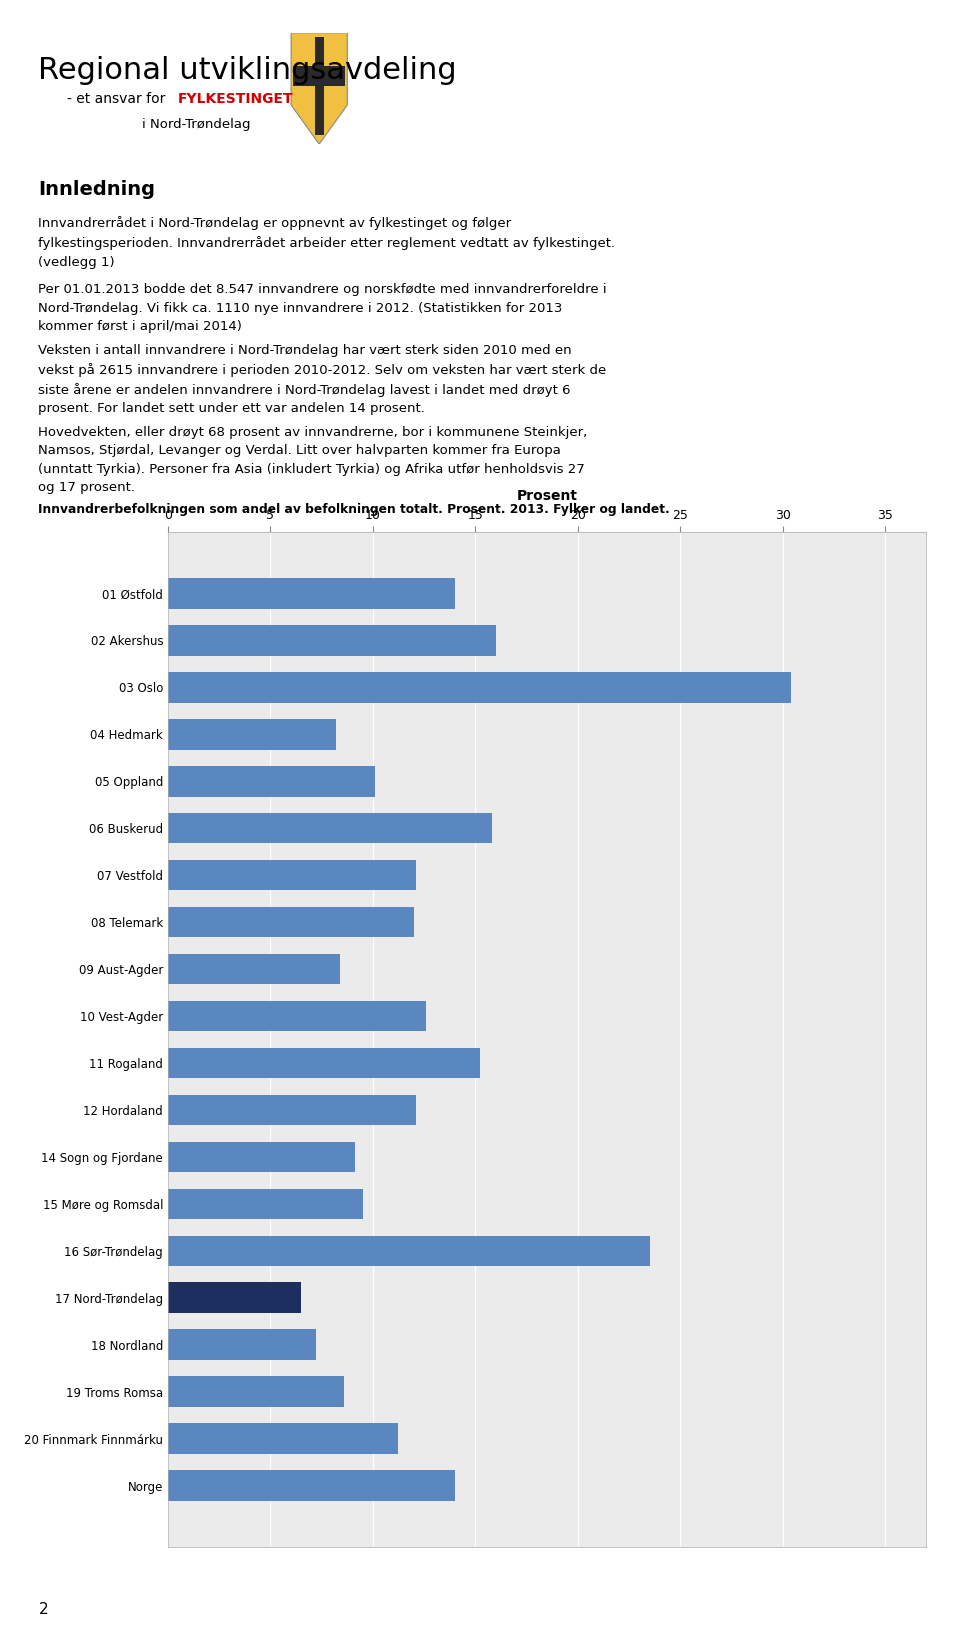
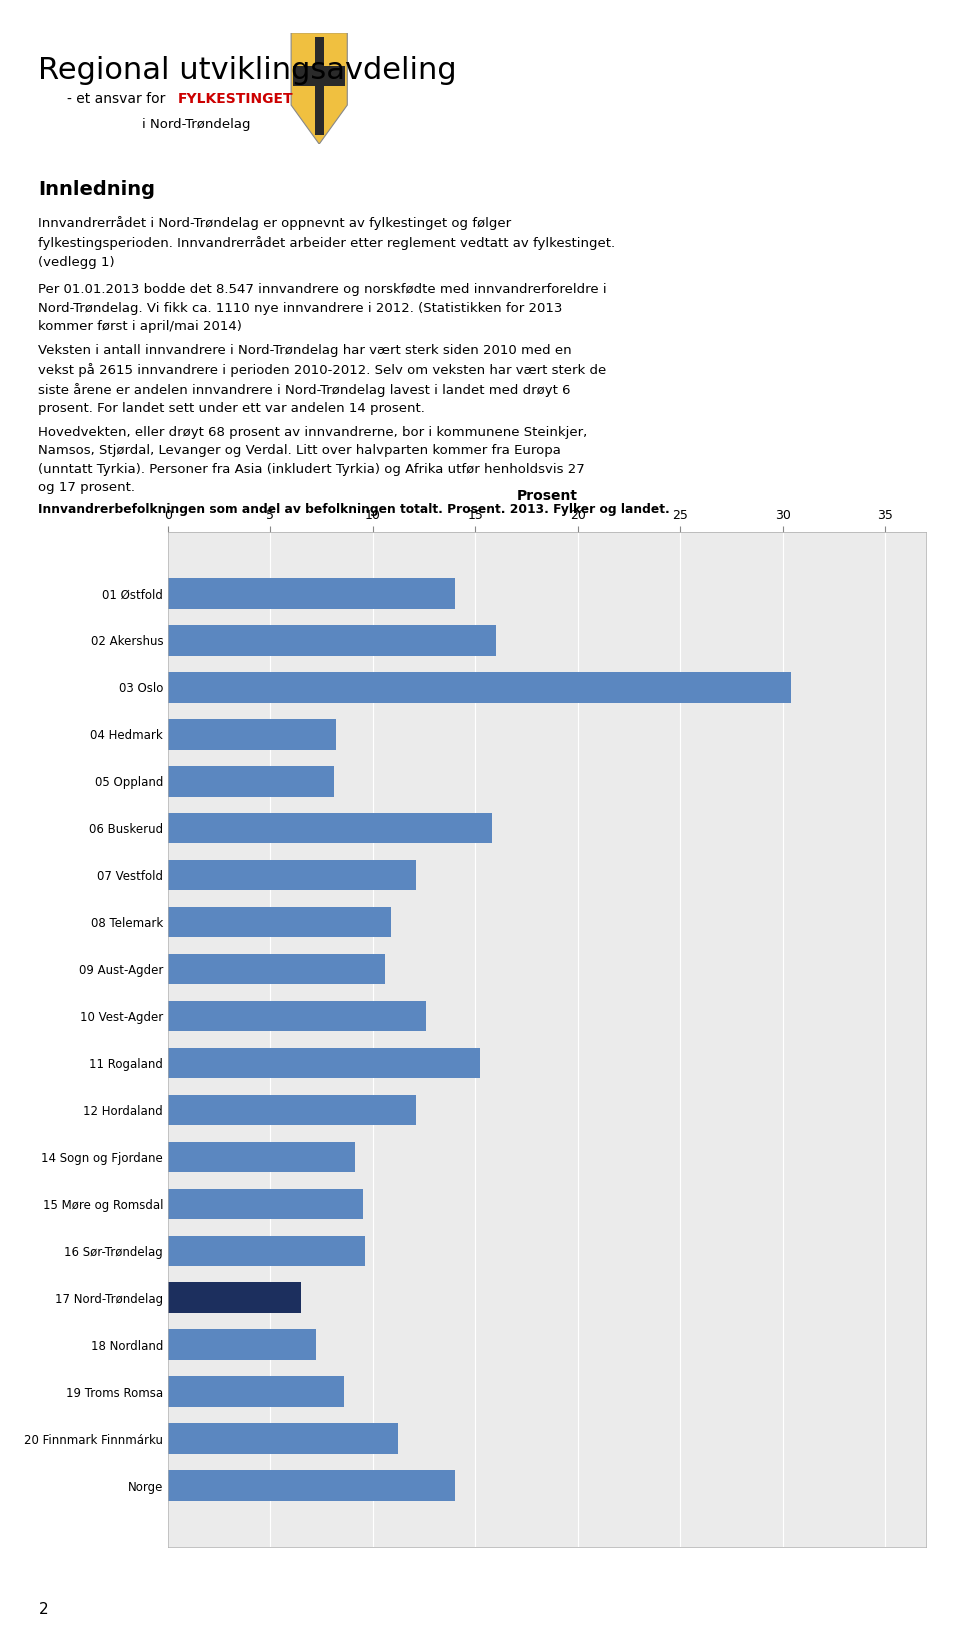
05 Oppland: 10.1 -> 8.1
08 Telemark: 12.0 -> 10.9
09 Aust-Agder: 8.4 -> 10.6
16 Sør-Trøndelag: 23.5 -> 9.6
